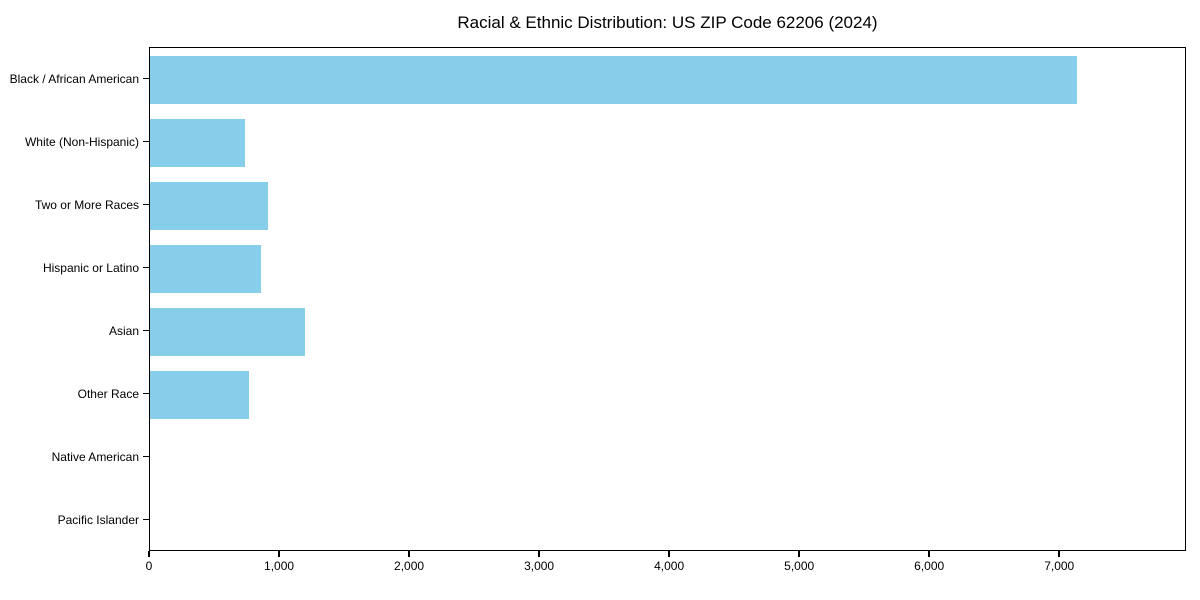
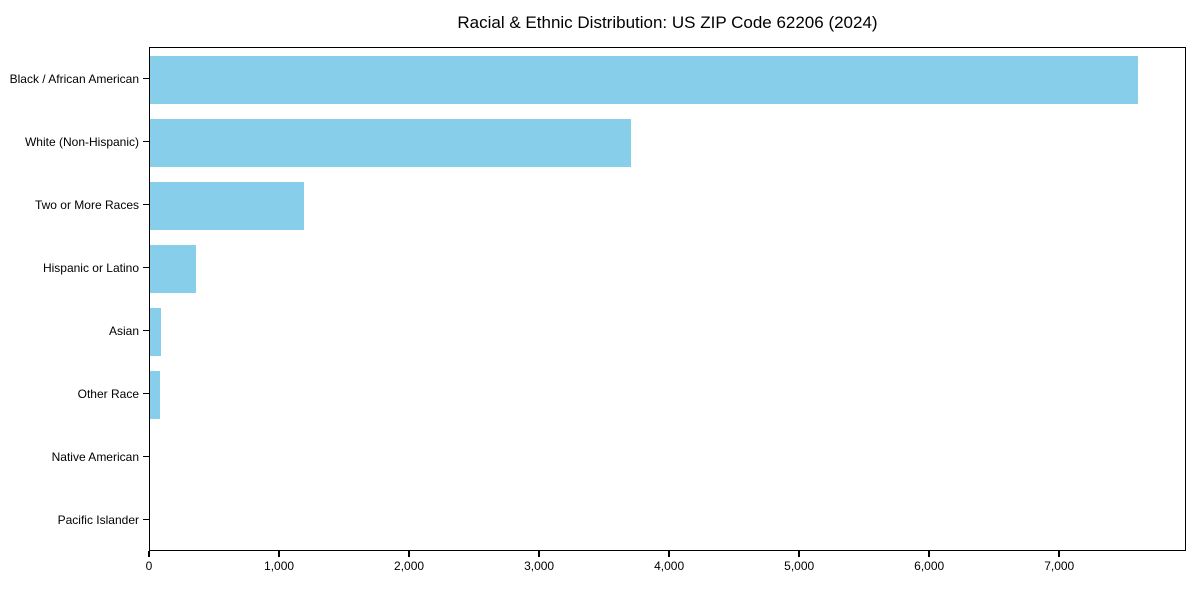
Black / African American: 7130 -> 7600
White (Non-Hispanic): 730 -> 3700
Two or More Races: 910 -> 1180
Hispanic or Latino: 850 -> 360
Asian: 1190 -> 80
Other Race: 760 -> 80
